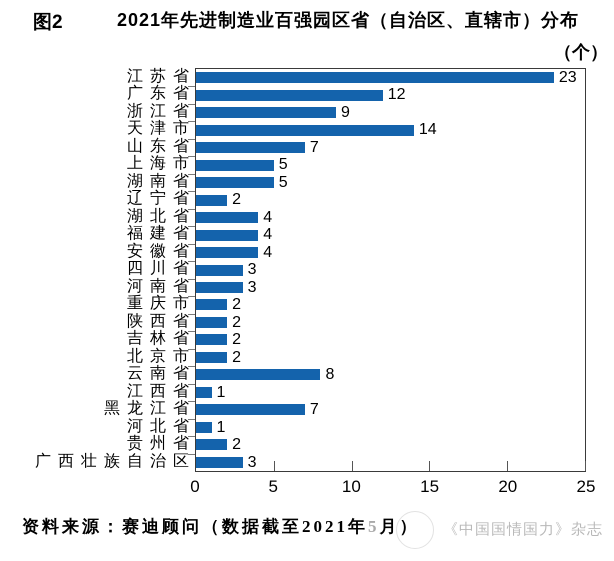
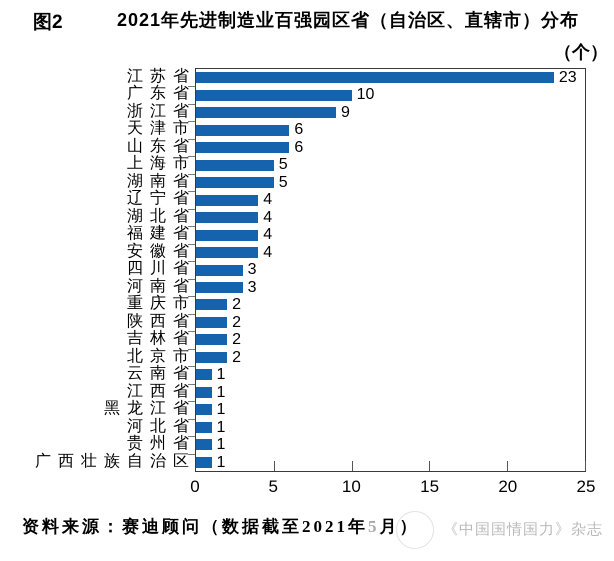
广东省: 12 -> 10
天津市: 14 -> 6
山东省: 7 -> 6
辽宁省: 2 -> 4
云南省: 8 -> 1
黑龙江省: 7 -> 1
贵州省: 2 -> 1
广西壮族自治区: 3 -> 1
